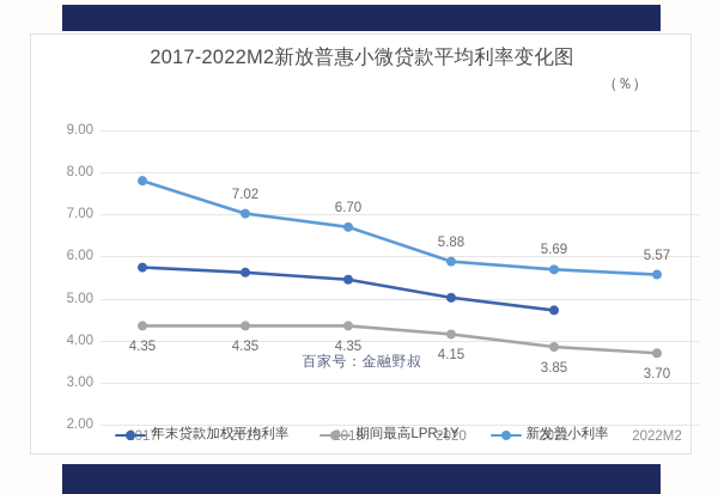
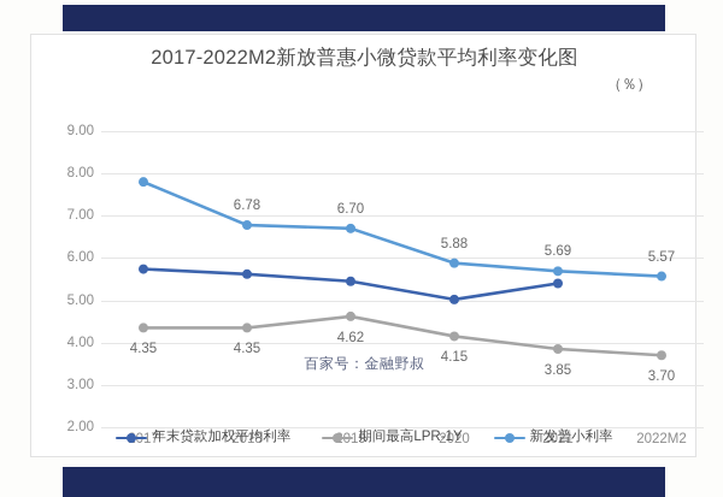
新发普小利率/2018: 7.02 -> 6.78
期间最高LPR-1Y/2019: 4.35 -> 4.62
年末贷款加权平均利率/2021: 4.7 -> 5.4
